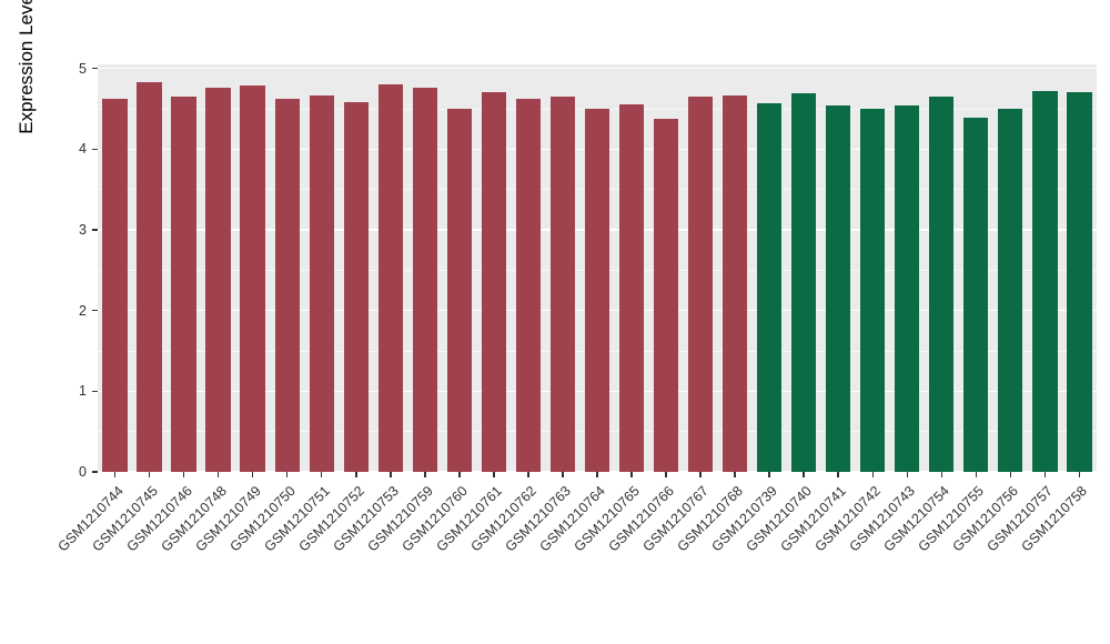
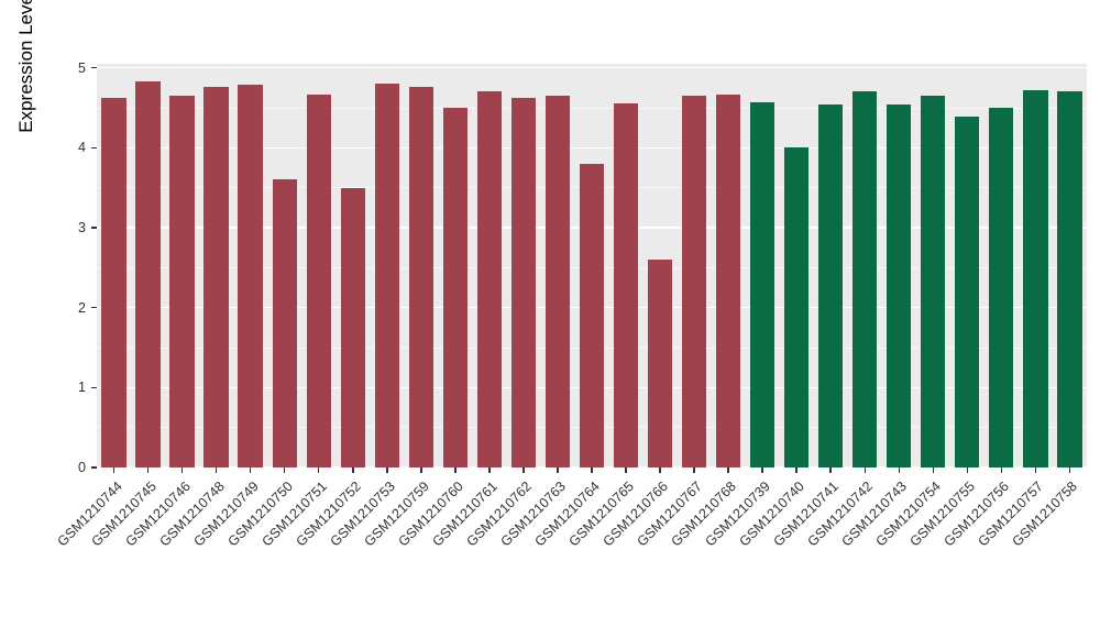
GSM1210750: 4.6 -> 3.6
GSM1210752: 4.6 -> 3.5
GSM1210764: 4.5 -> 3.8
GSM1210766: 4.4 -> 2.6
GSM1210740: 4.7 -> 4.0
GSM1210742: 4.5 -> 4.7
